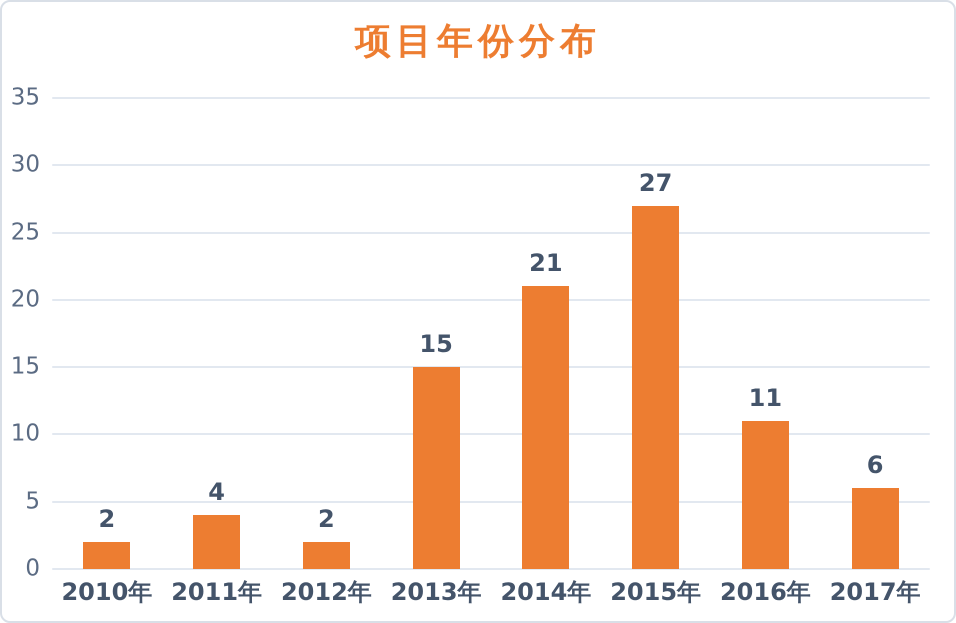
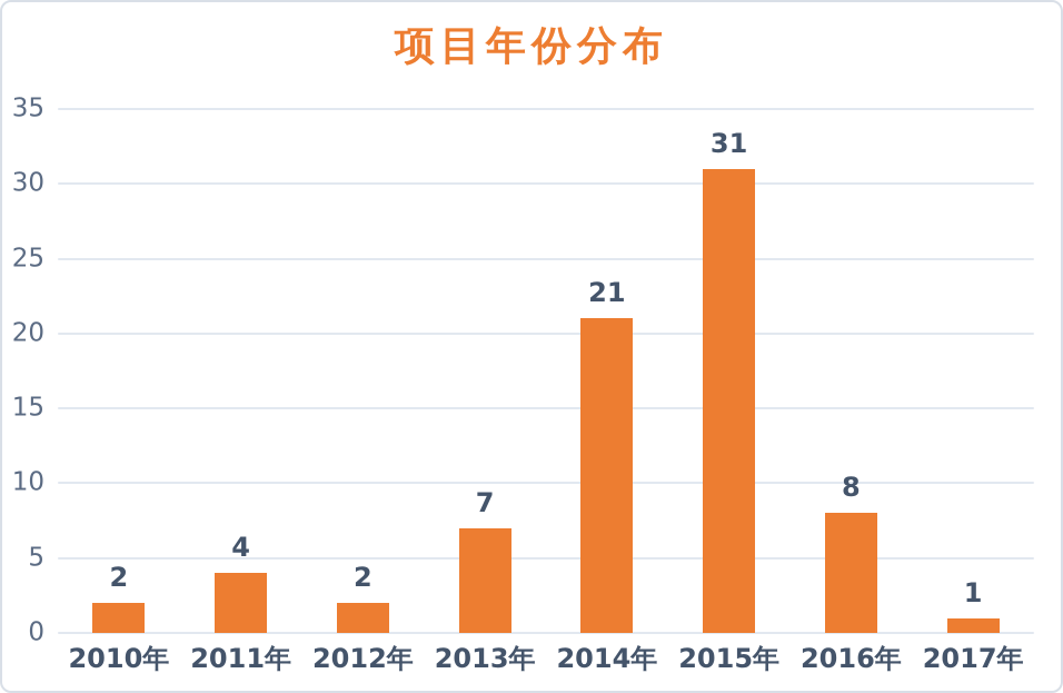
2013年: 15 -> 7
2015年: 27 -> 31
2016年: 11 -> 8
2017年: 6 -> 1
